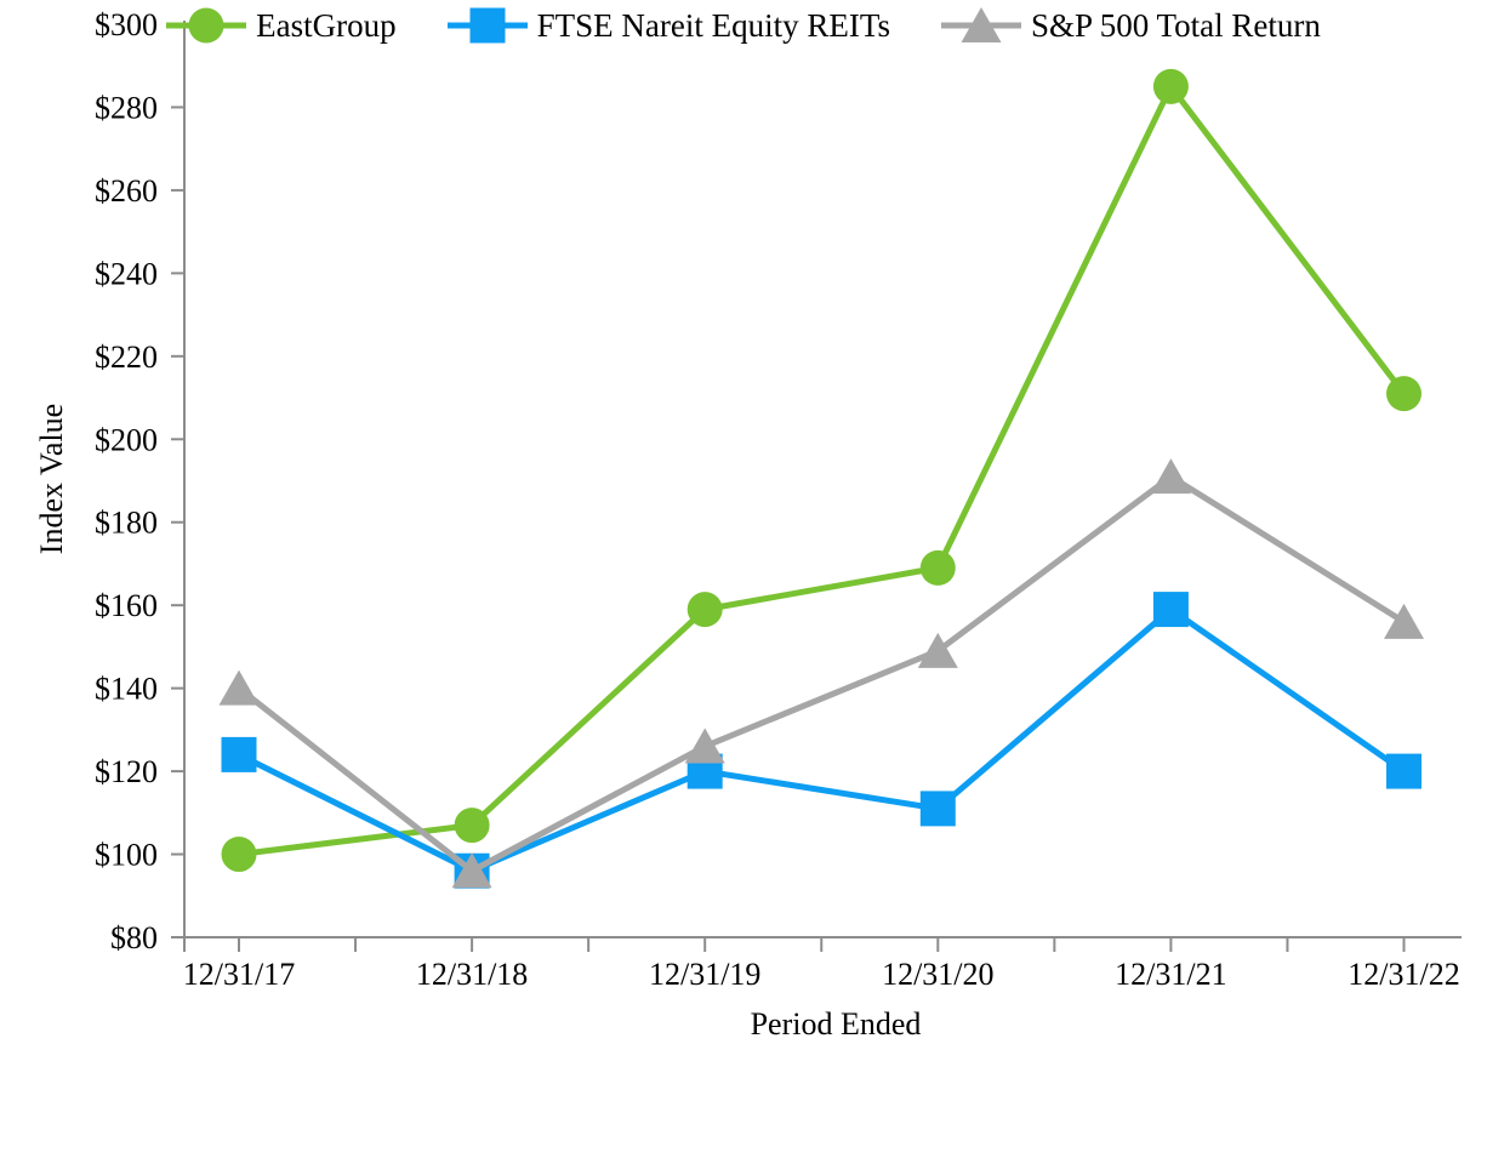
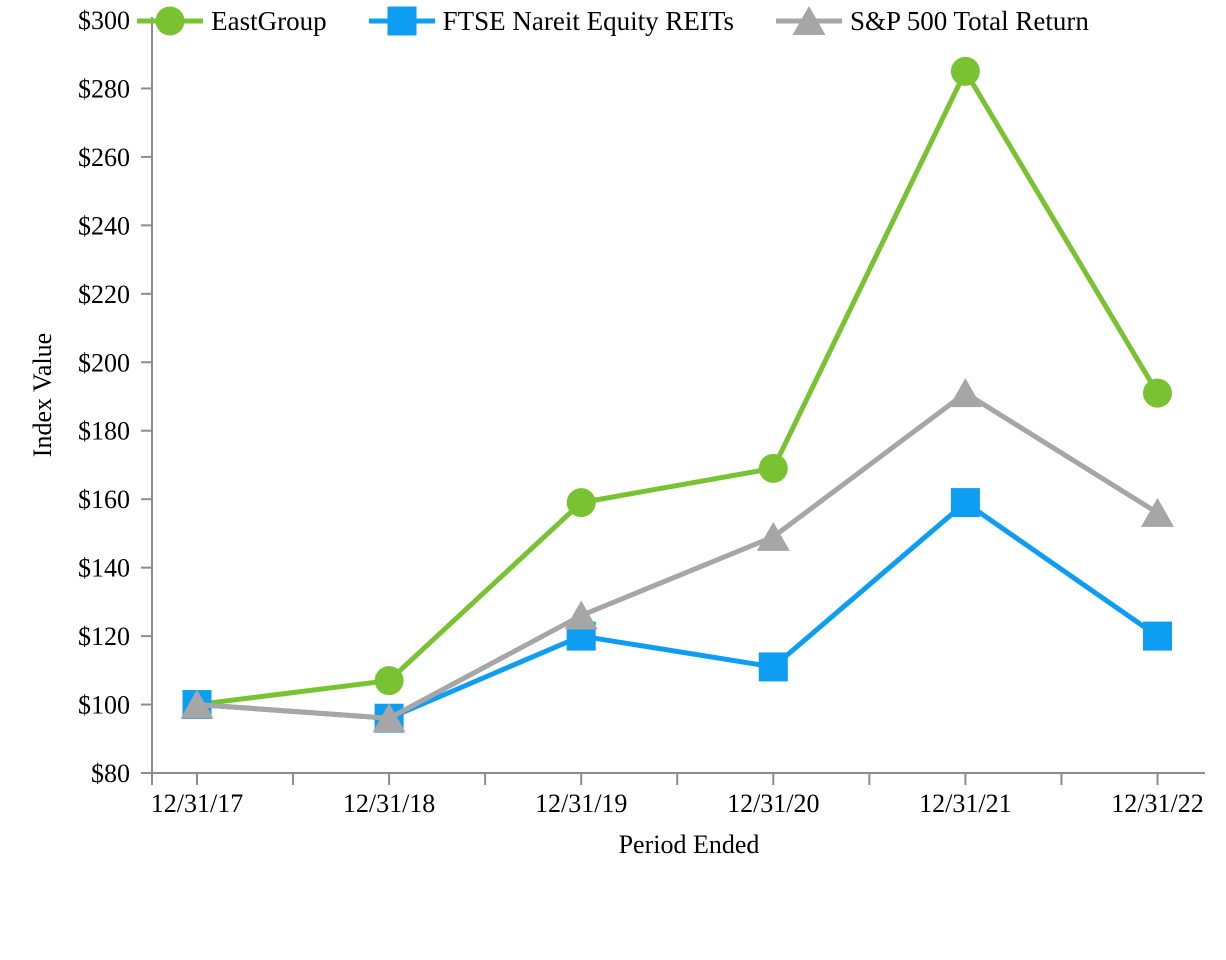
FTSE Nareit Equity REITs/12/31/17: $124 -> $100
S&P 500 Total Return/12/31/17: $140 -> $100
EastGroup/12/31/22: $211 -> $191
